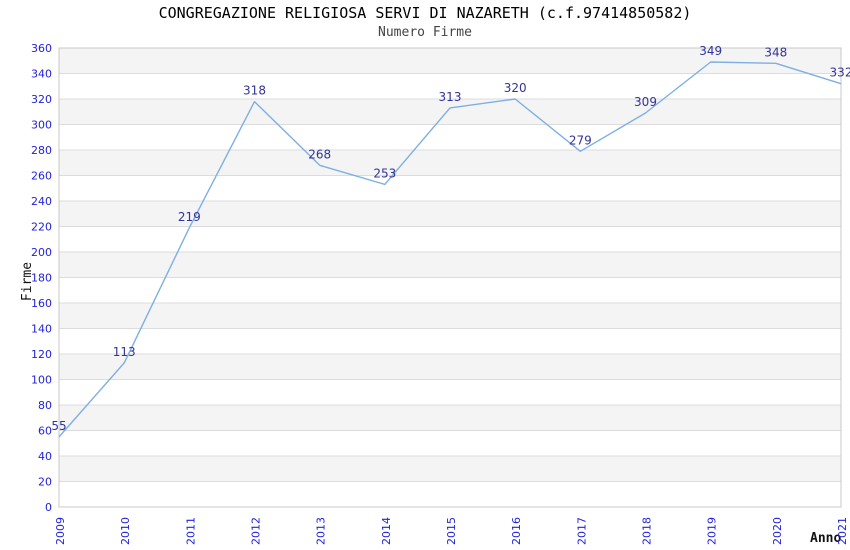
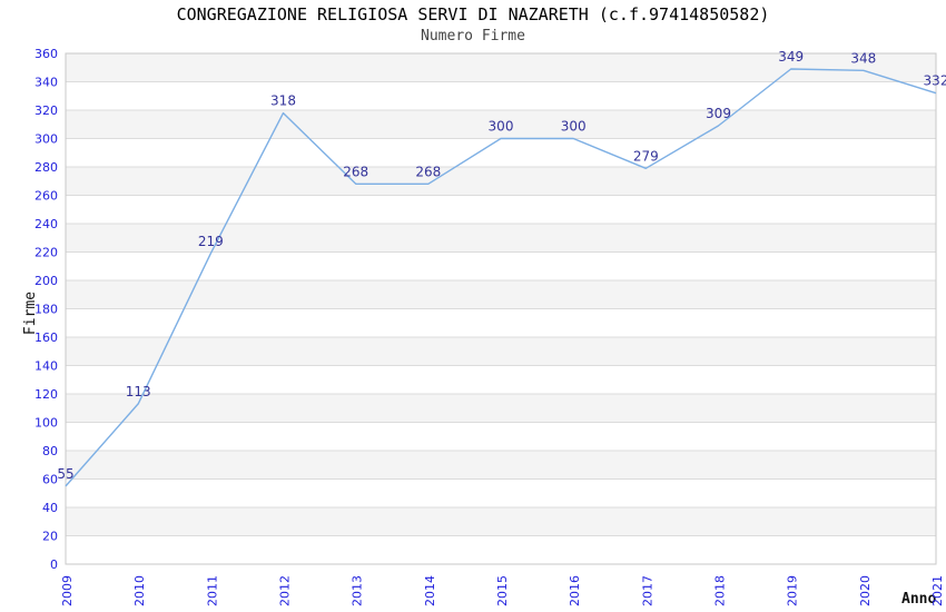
2014: 253 -> 268
2015: 313 -> 300
2016: 320 -> 300
